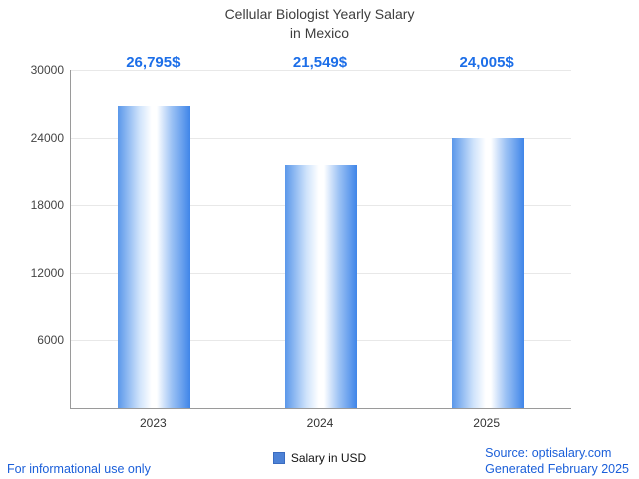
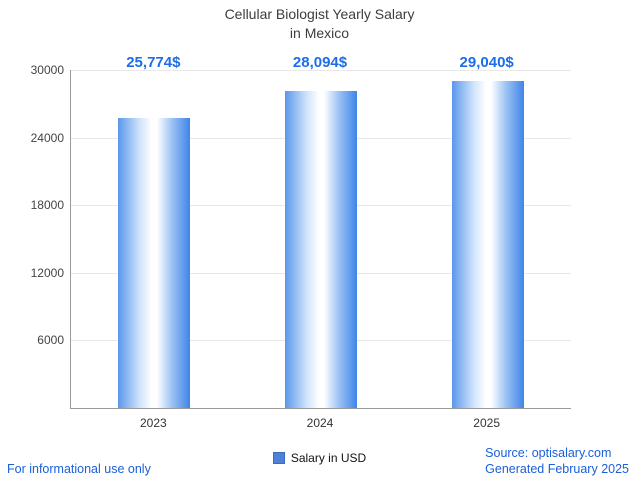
2023: 26,795 -> 25,774
2024: 21,549 -> 28,094
2025: 24,005 -> 29,040
